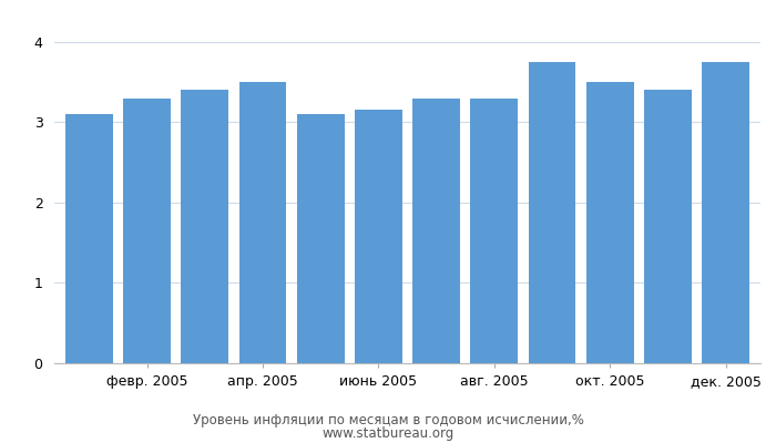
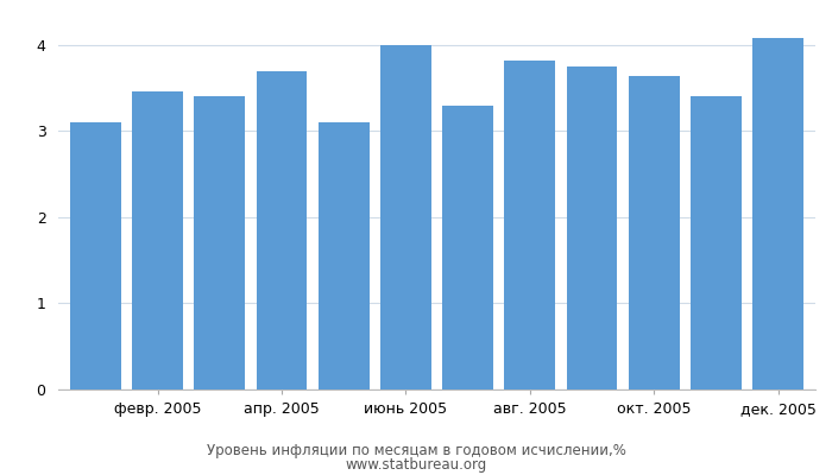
февр. 2005: 3.30 -> 3.46
апр. 2005: 3.50 -> 3.70
июнь 2005: 3.15 -> 4.00
авг. 2005: 3.30 -> 3.82
окт. 2005: 3.50 -> 3.64
дек. 2005: 3.75 -> 4.08
